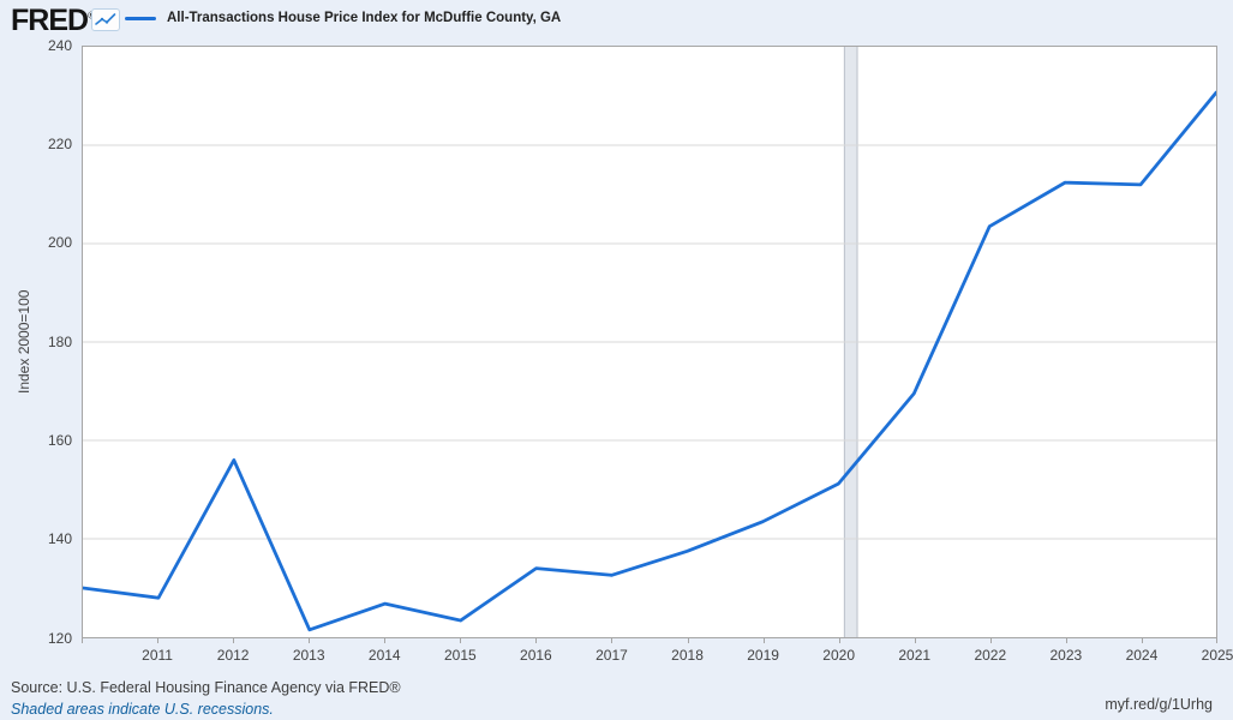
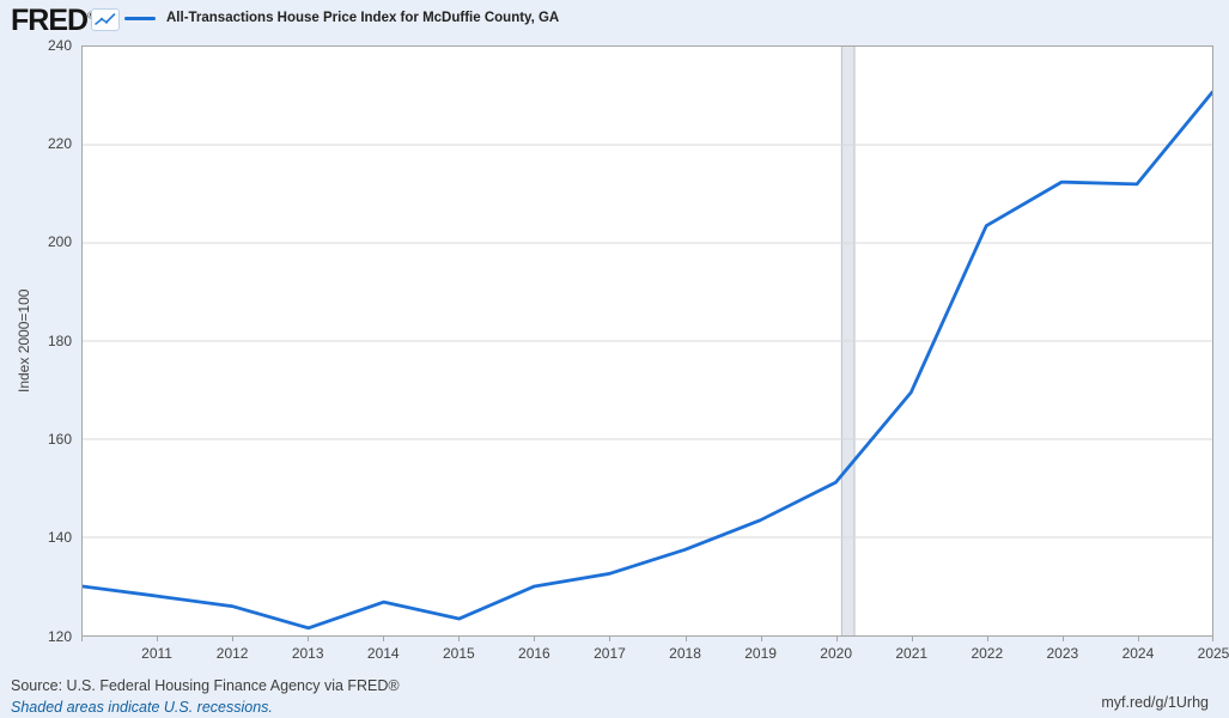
2012: 156 -> 126
2016: 134 -> 130
